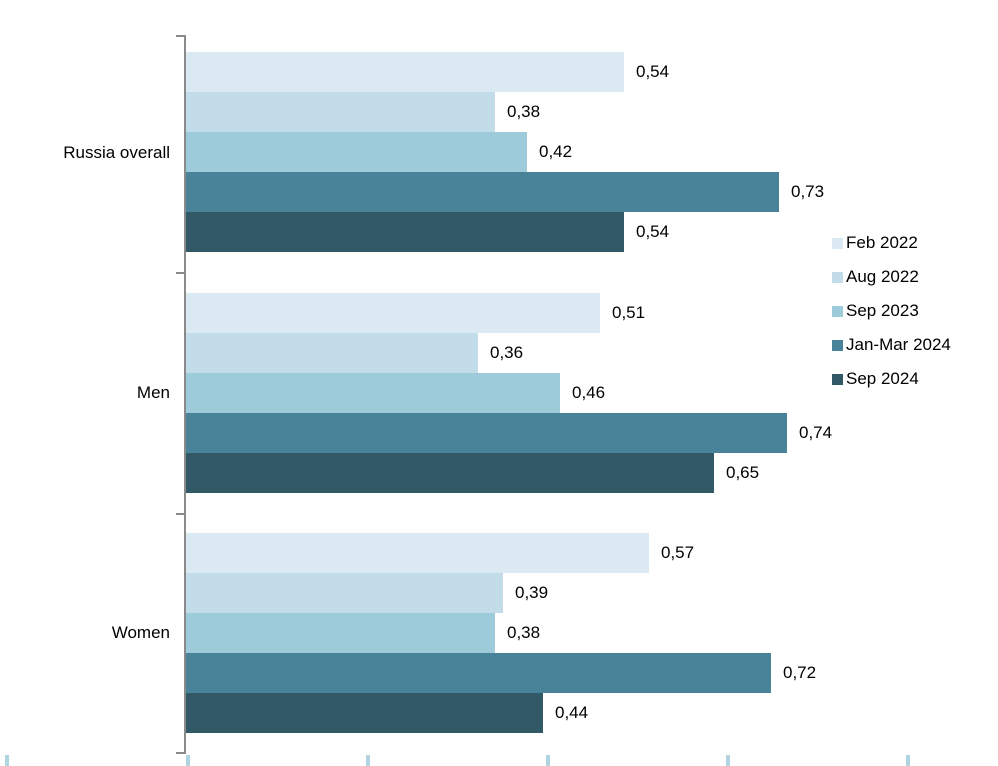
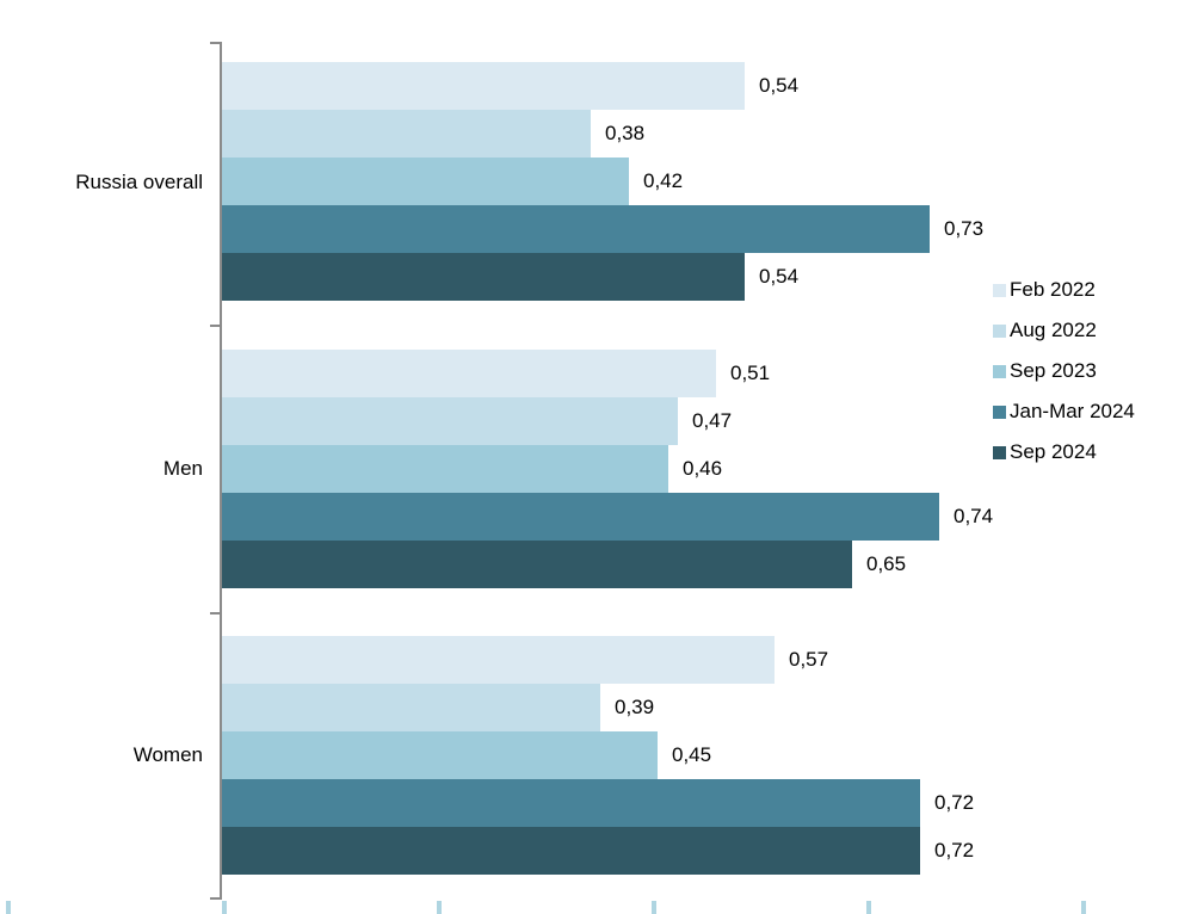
Aug 2022/Men: 0,36 -> 0,47
Sep 2023/Women: 0,38 -> 0,45
Sep 2024/Women: 0,44 -> 0,72
